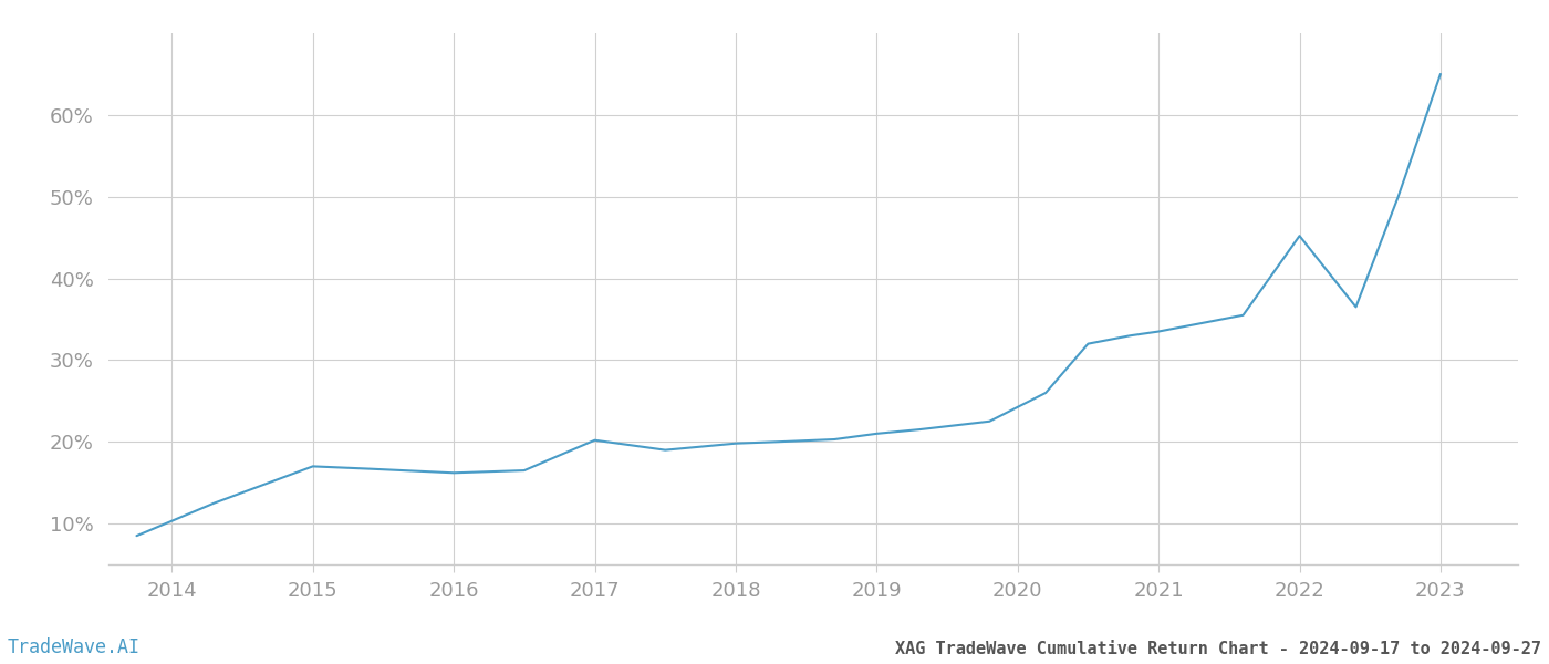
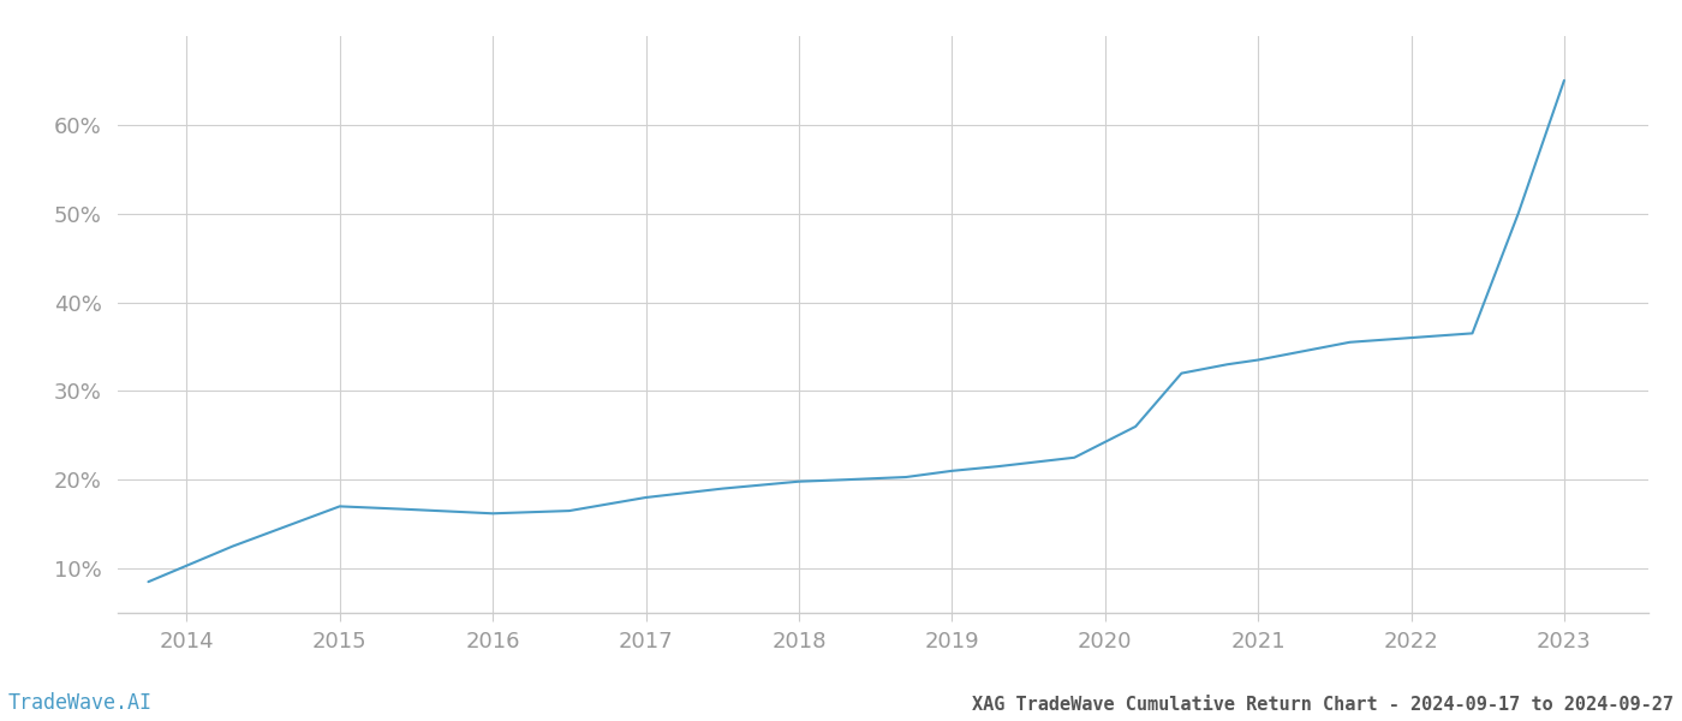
2017: 20.2% -> 18.0%
2022: 45.2% -> 36.0%
